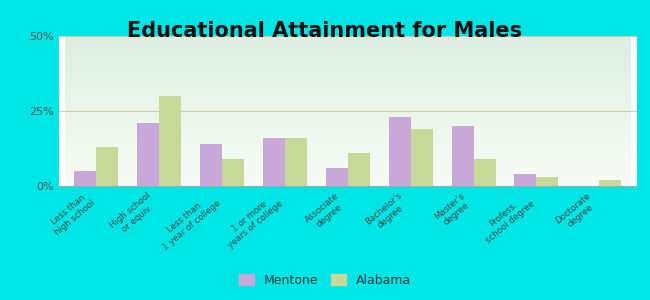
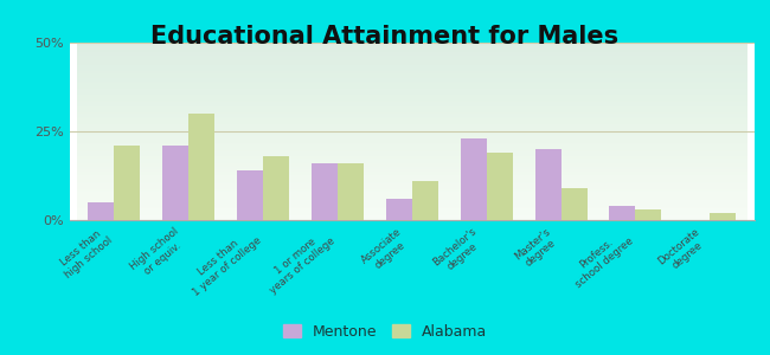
Alabama/Less than high school: 13% -> 21%
Alabama/Less than 1 year of college: 9% -> 18%
